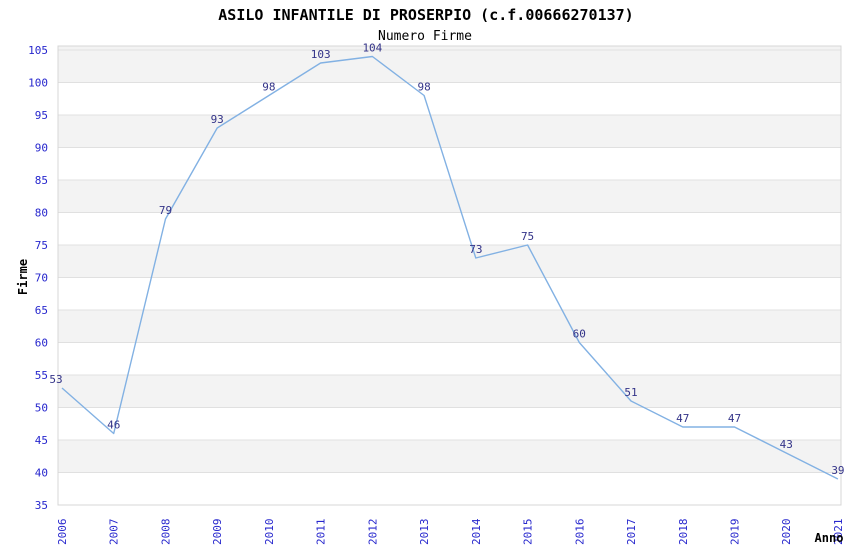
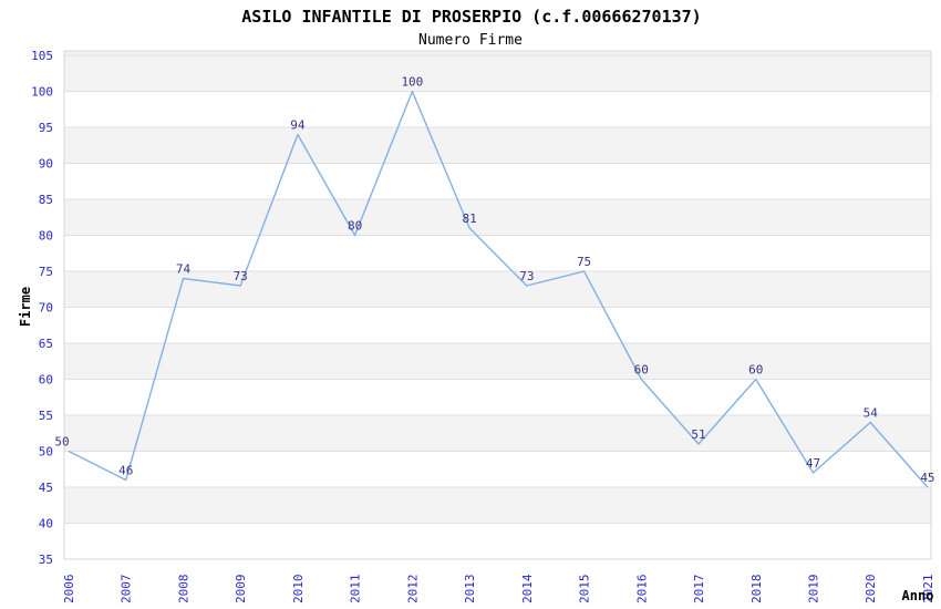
2006: 53 -> 50
2008: 79 -> 74
2009: 93 -> 73
2010: 98 -> 94
2011: 103 -> 80
2012: 104 -> 100
2013: 98 -> 81
2018: 47 -> 60
2020: 43 -> 54
2021: 39 -> 45
